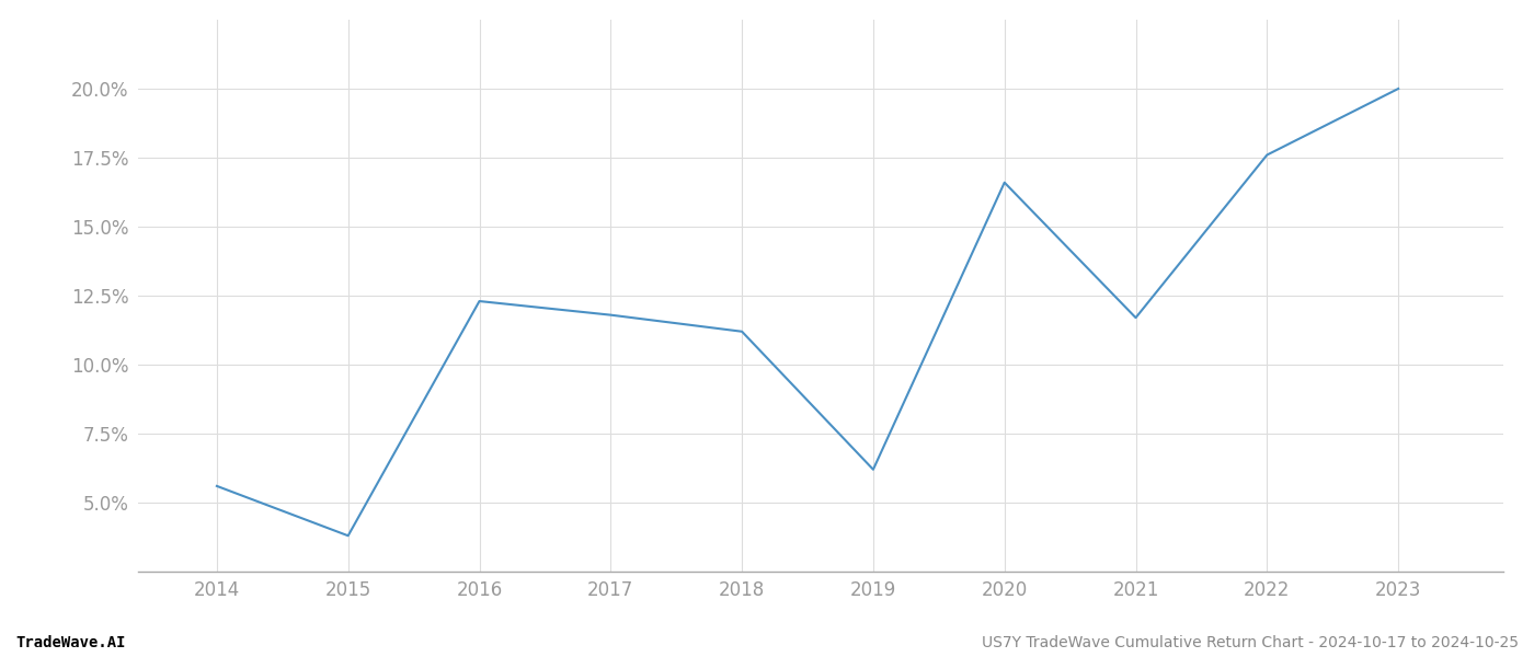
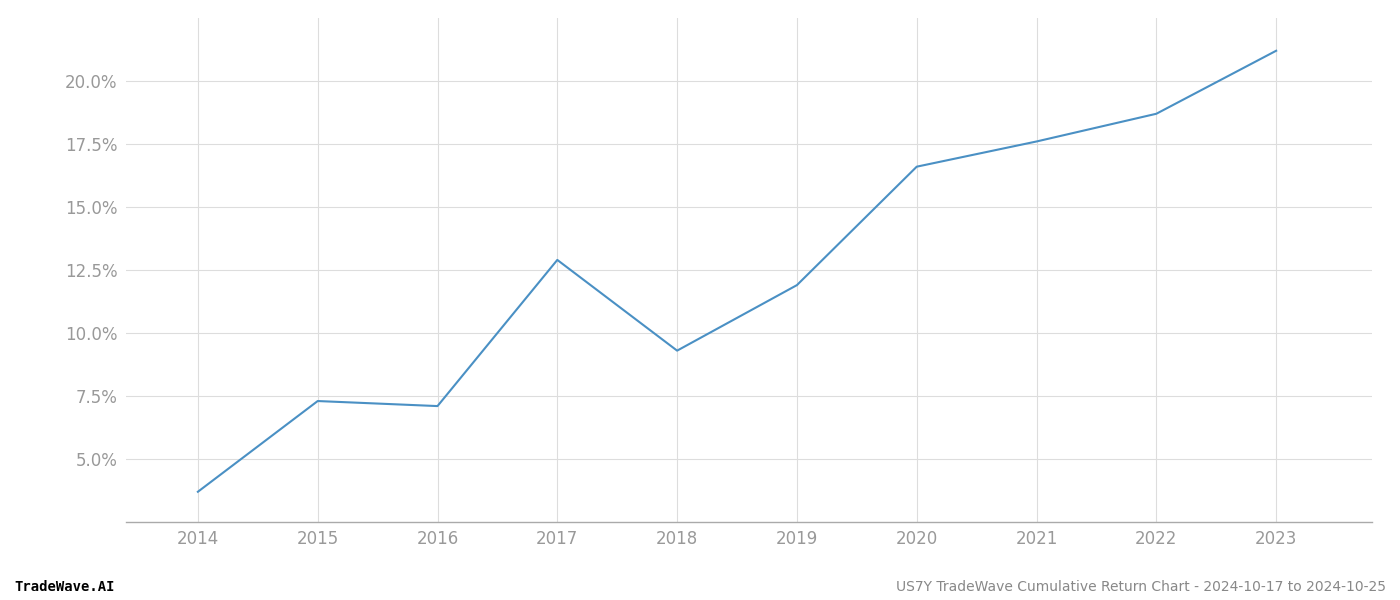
2014: 5.6% -> 3.7%
2015: 3.8% -> 7.3%
2016: 12.3% -> 7.1%
2017: 11.8% -> 12.9%
2018: 11.2% -> 9.3%
2019: 6.2% -> 11.9%
2021: 11.7% -> 17.6%
2022: 17.6% -> 18.7%
2023: 20.0% -> 21.2%
